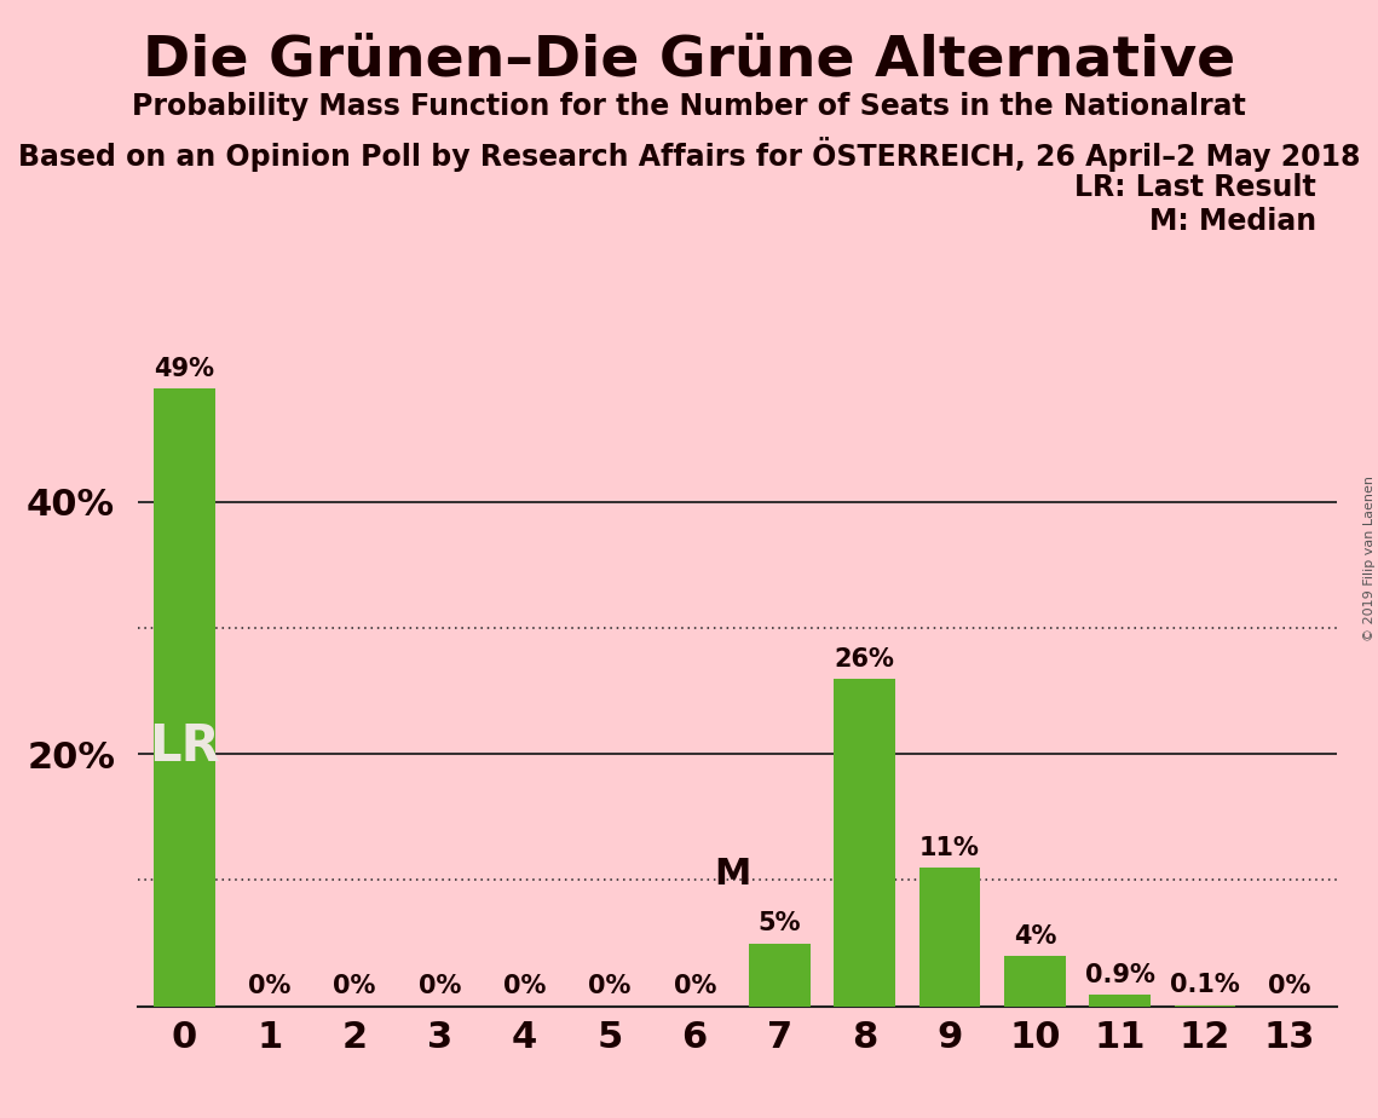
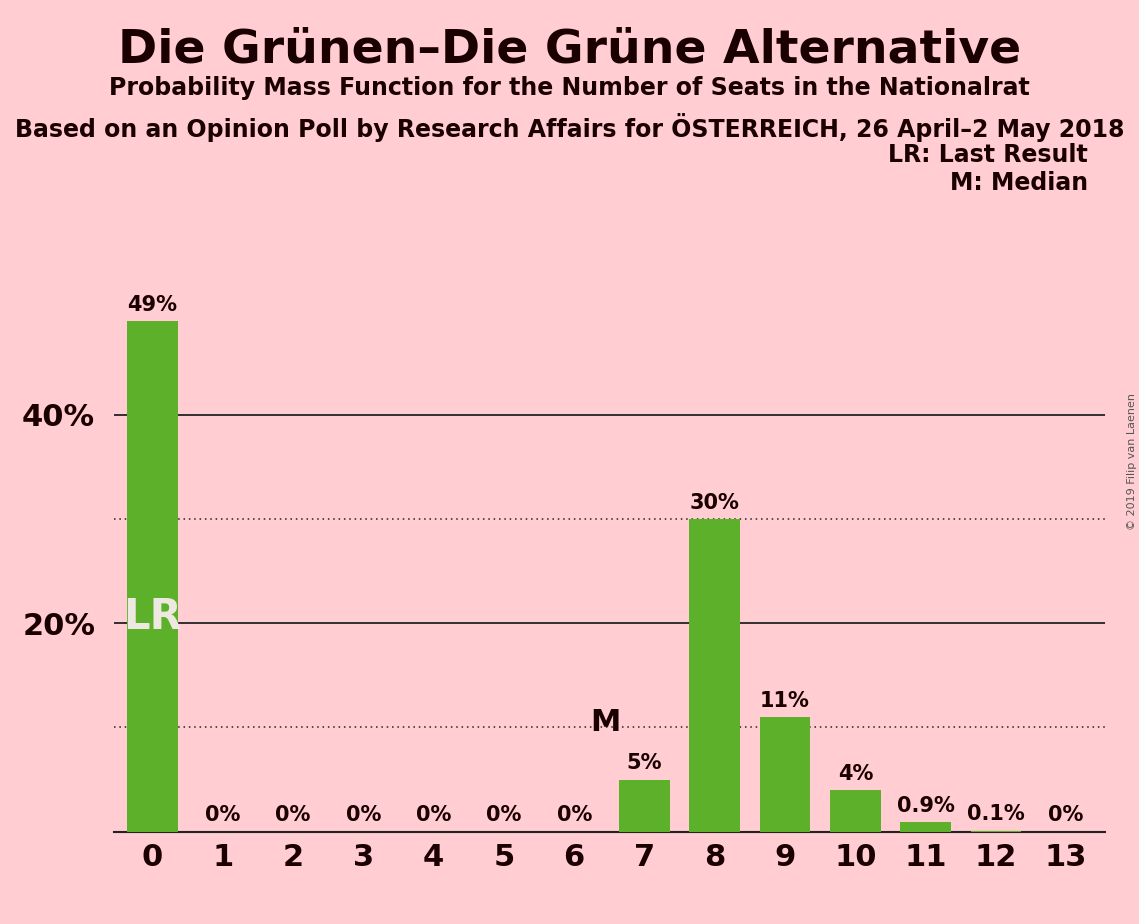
8: 26% -> 30%
